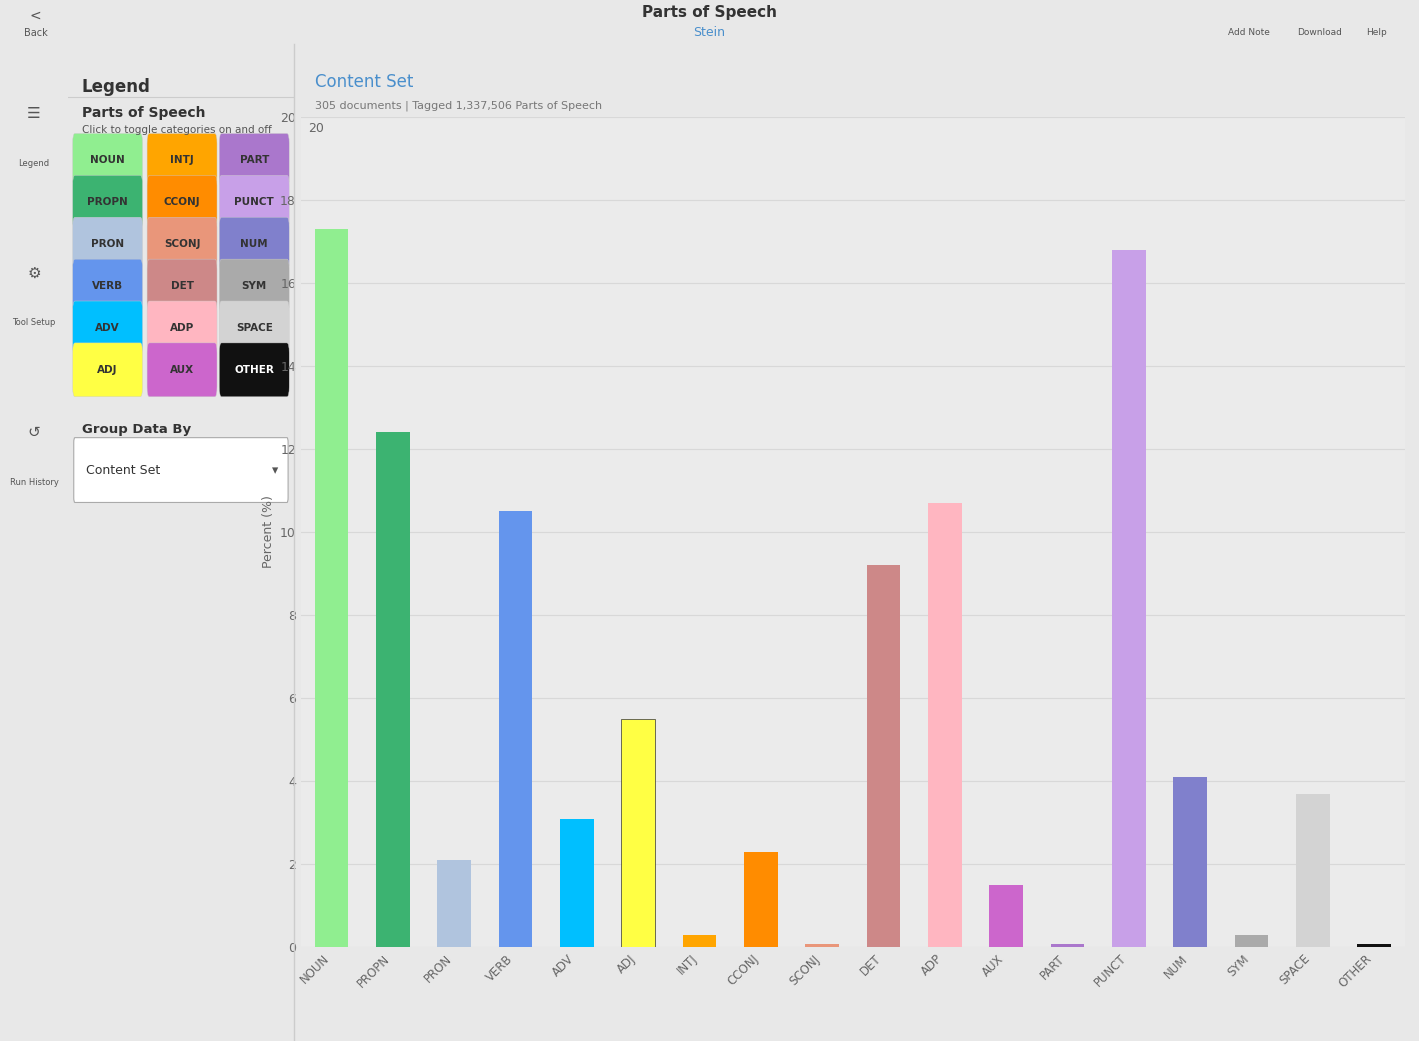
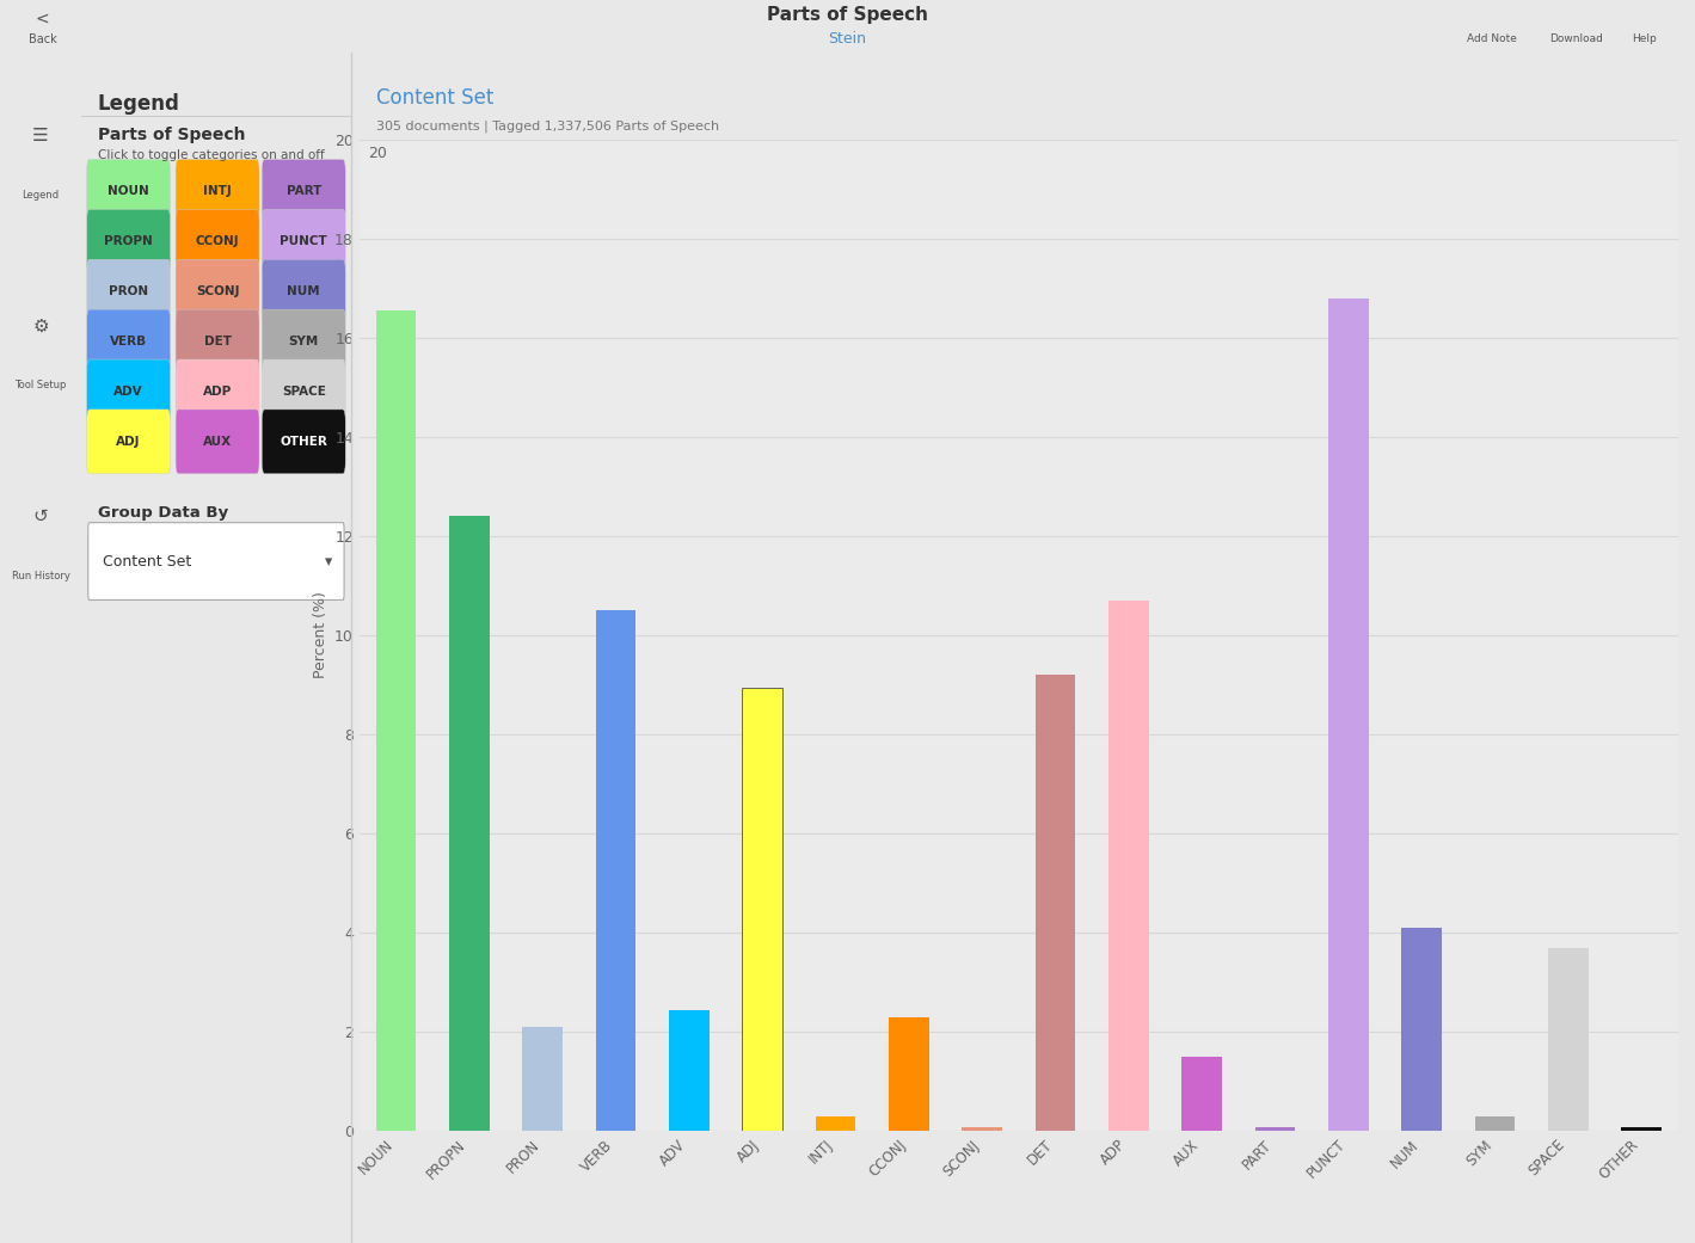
NOUN: 17.30 -> 16.55
ADV: 3.10 -> 2.45
ADJ: 5.50 -> 8.95
